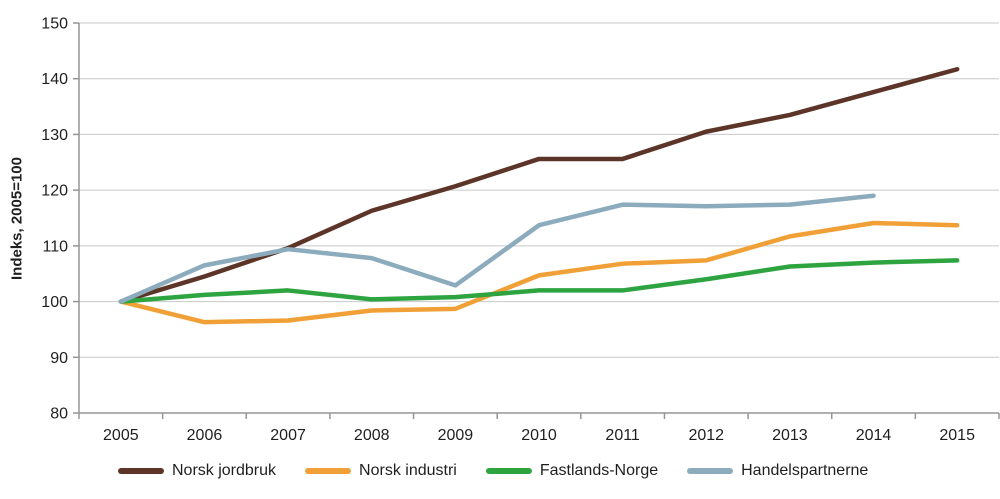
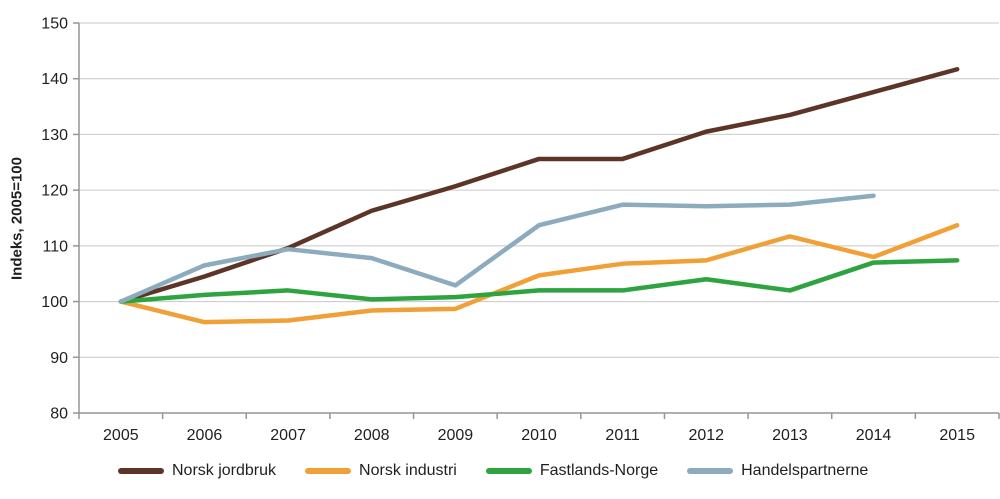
Fastlands-Norge/2013: 106 -> 102
Norsk industri/2014: 114 -> 108
